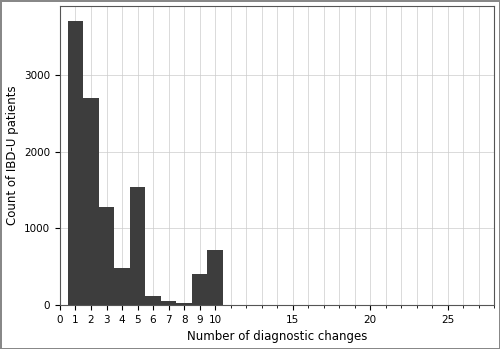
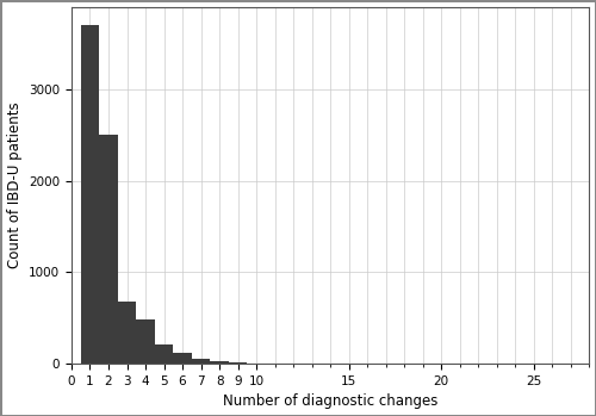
2: 2700 -> 2500
3: 1280 -> 680
5: 1540 -> 210
9: 400 -> 20
10: 720 -> 0
